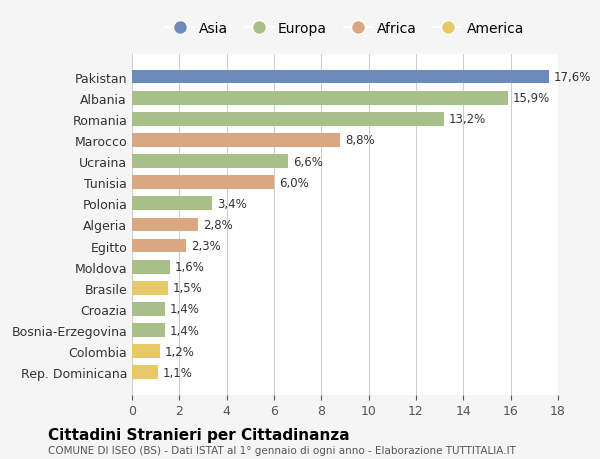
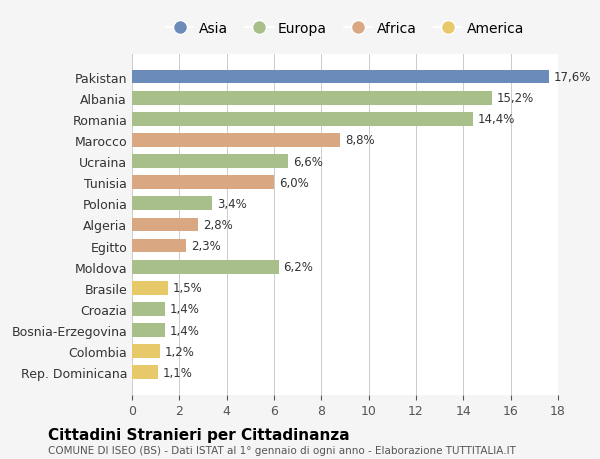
Albania: 15,9% -> 15,2%
Romania: 13,2% -> 14,4%
Moldova: 1,6% -> 6,2%
